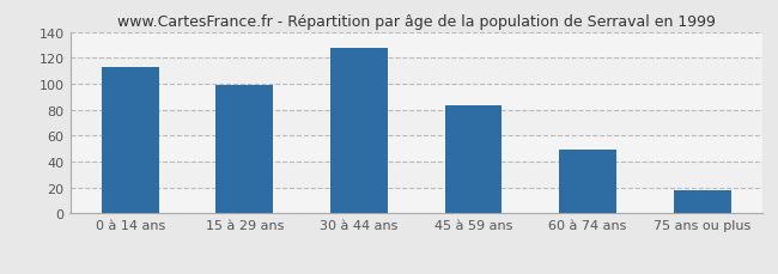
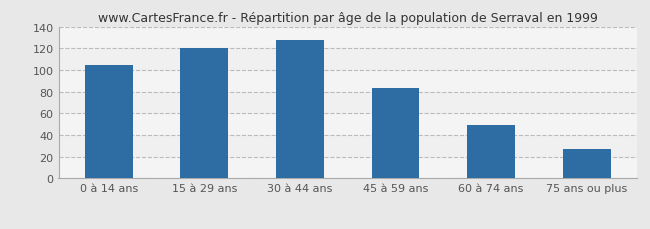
0 à 14 ans: 113 -> 105
15 à 29 ans: 99 -> 120
75 ans ou plus: 18 -> 27
